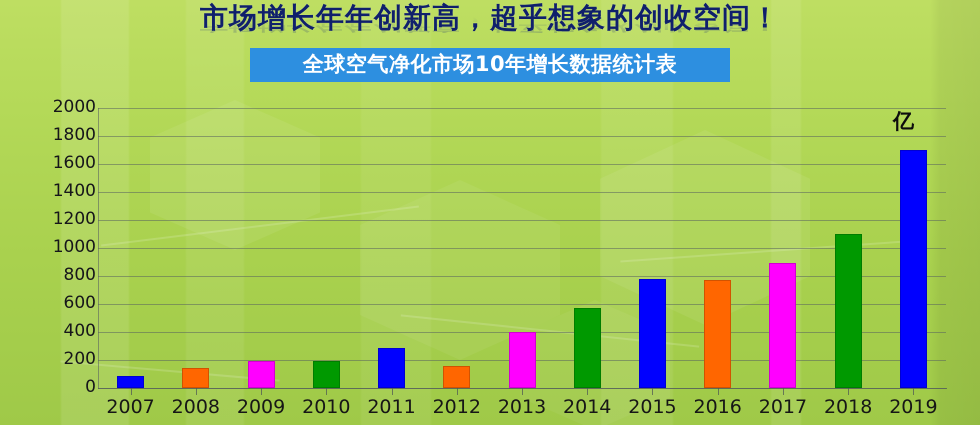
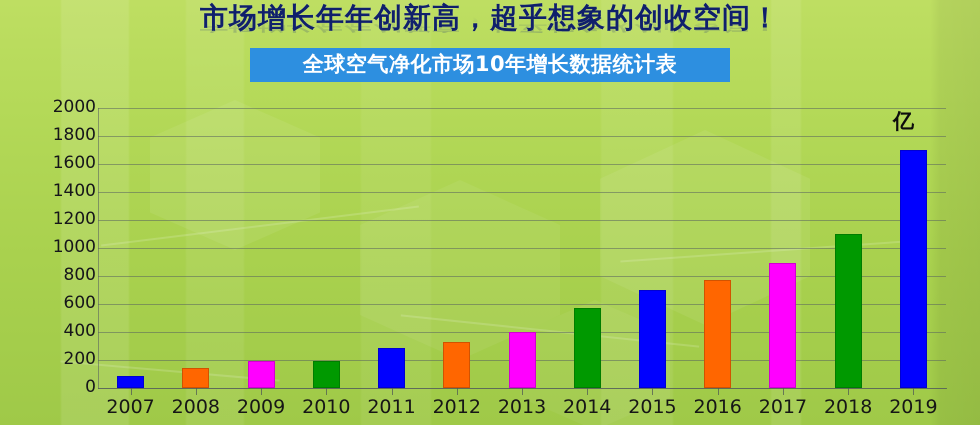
2012: 160 -> 330
2015: 780 -> 700
